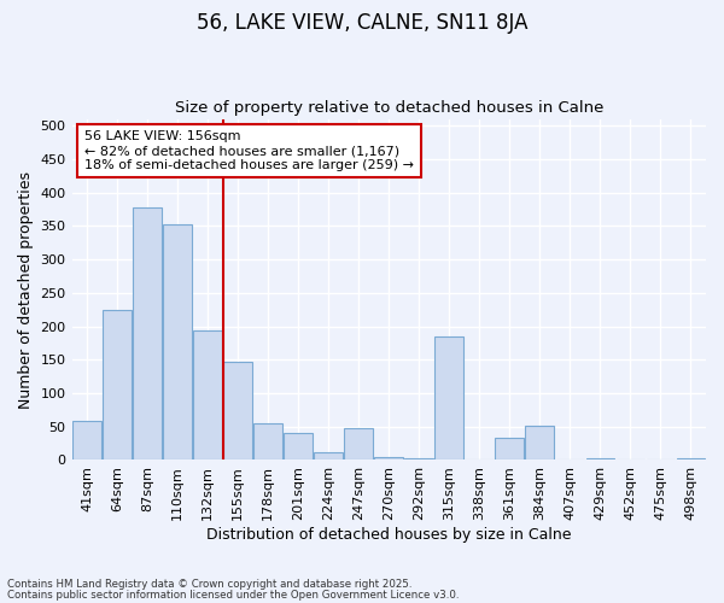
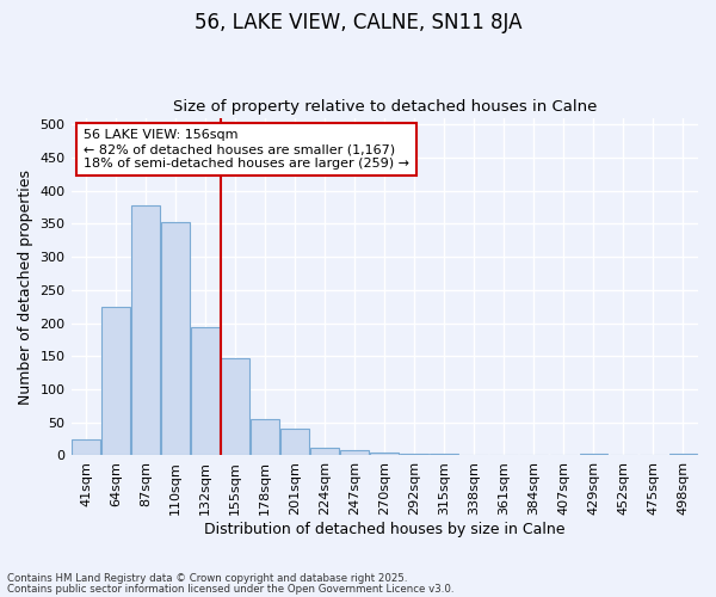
41sqm: 58 -> 25
247sqm: 48 -> 8
315sqm: 184 -> 2
361sqm: 34 -> 1
384sqm: 52 -> 1
